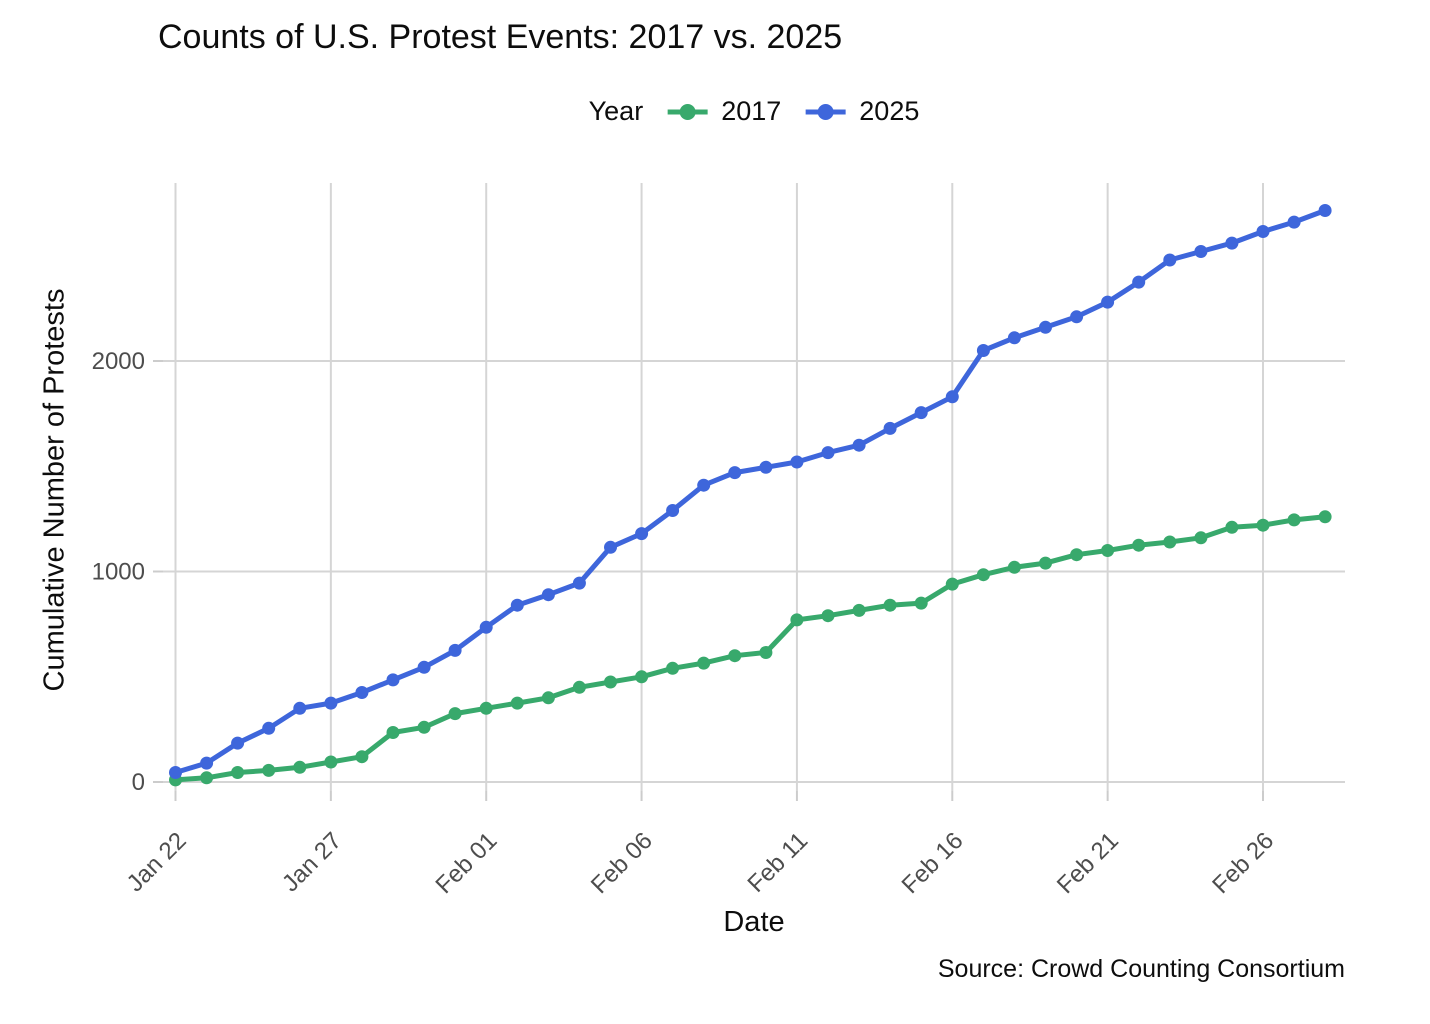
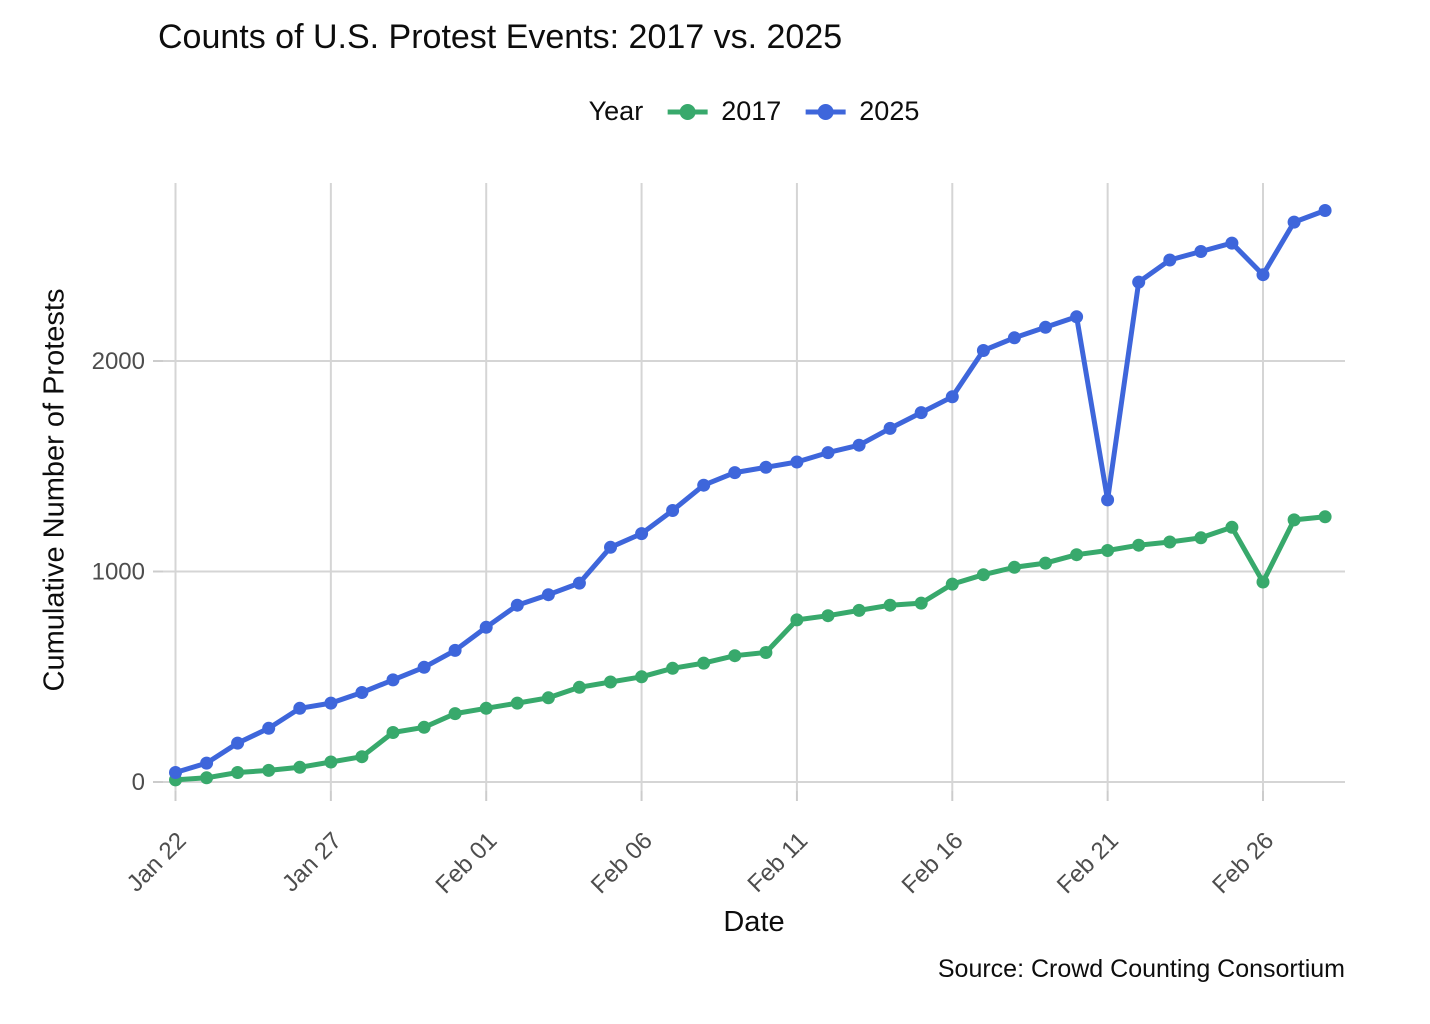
2025/Feb 21: 2280 -> 1340
2017/Feb 26: 1220 -> 950
2025/Feb 26: 2620 -> 2410
